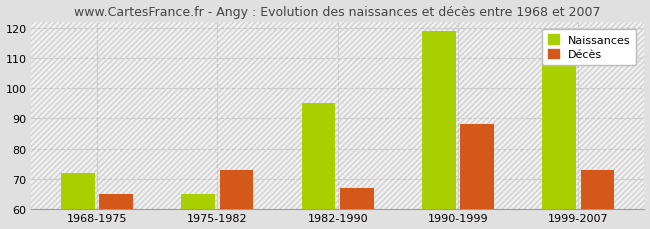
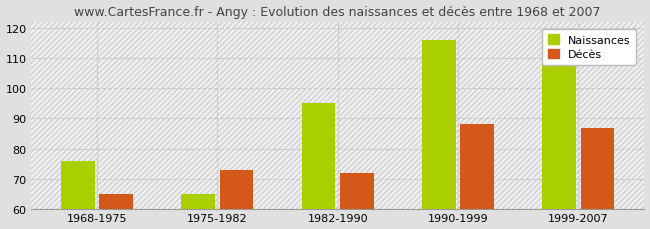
Naissances/1968-1975: 72 -> 76
Décès/1982-1990: 67 -> 72
Naissances/1990-1999: 119 -> 116
Décès/1999-2007: 73 -> 87
